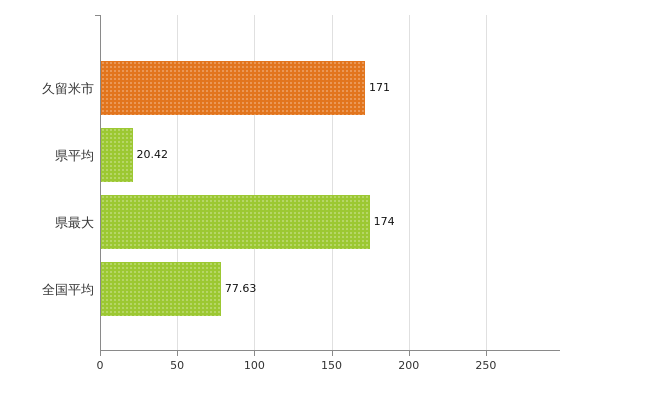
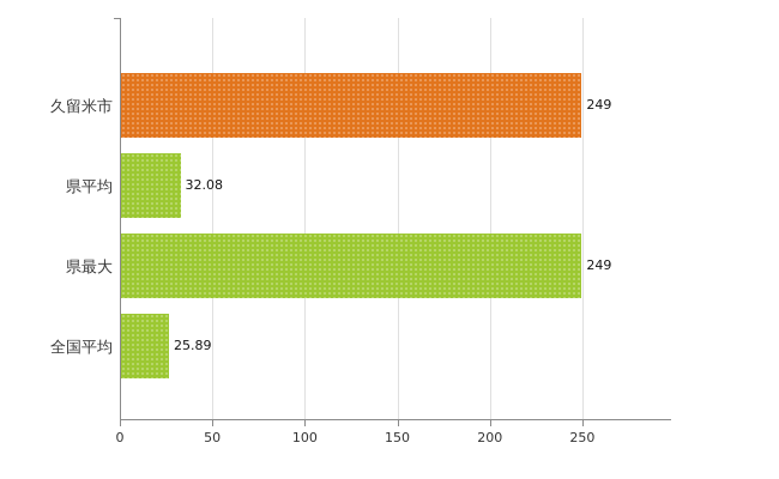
久留米市: 171 -> 249
県平均: 20.42 -> 32.08
県最大: 174 -> 249
全国平均: 77.63 -> 25.89
